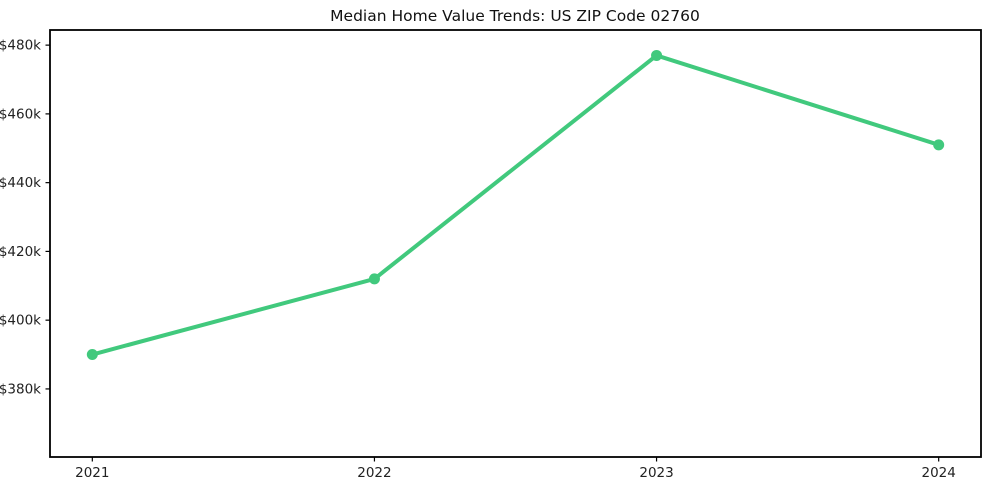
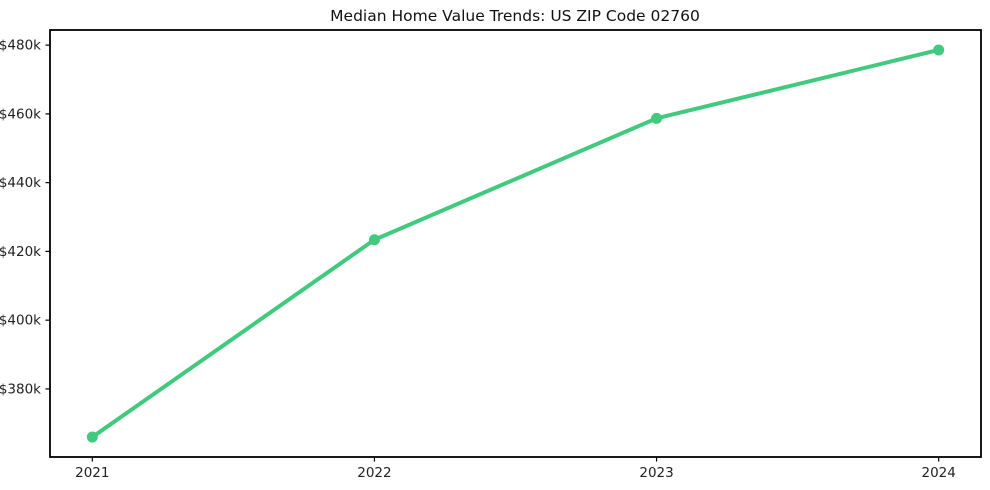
2021: $390k -> $366k
2022: $412k -> $423k
2023: $477k -> $459k
2024: $451k -> $479k
